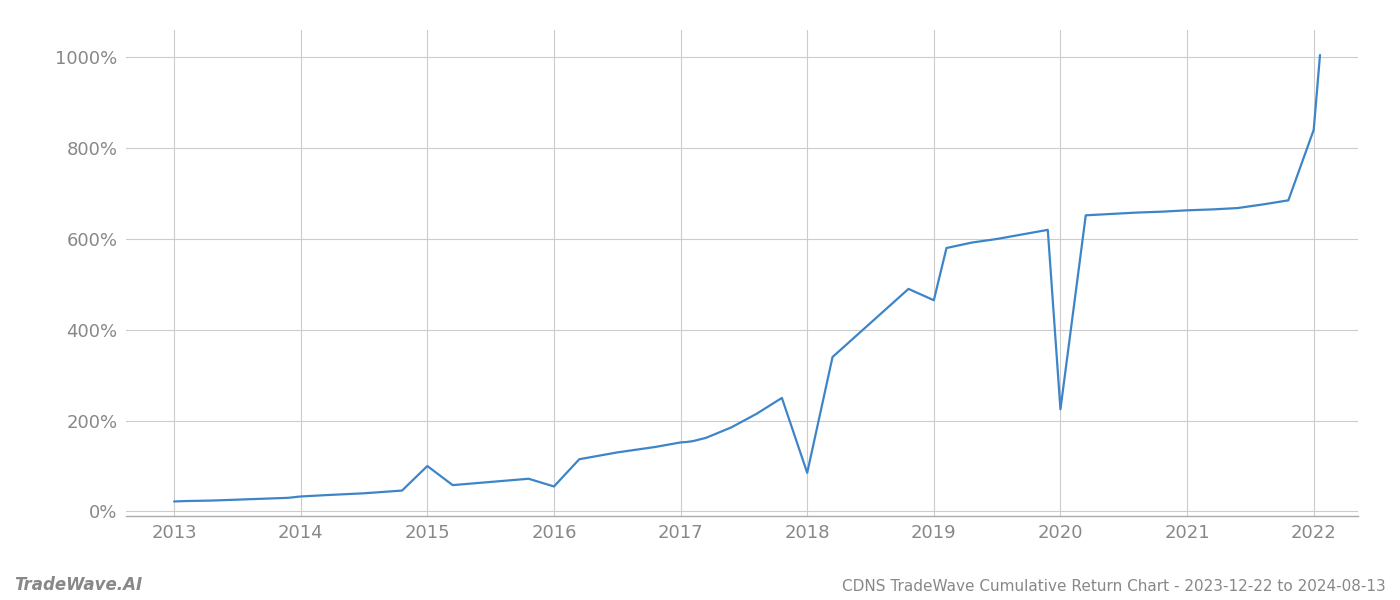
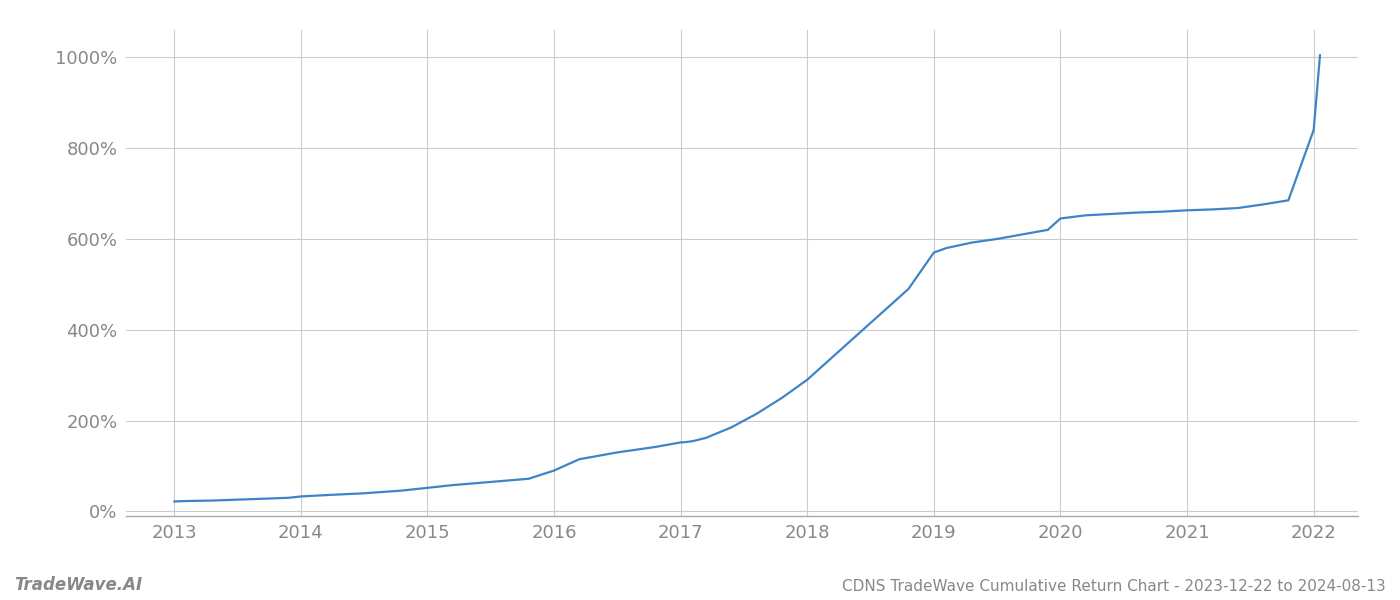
2015: 100% -> 52%
2016: 55% -> 90%
2018: 85% -> 290%
2019: 465% -> 570%
2020: 225% -> 645%
